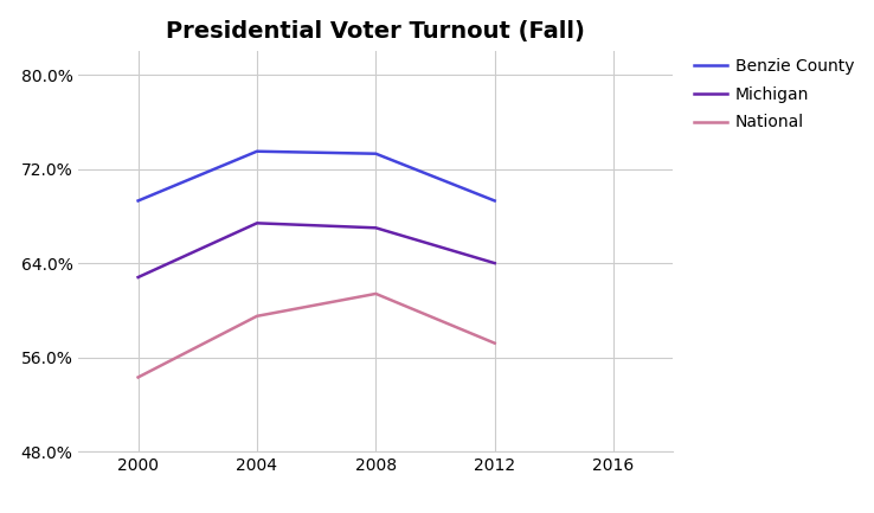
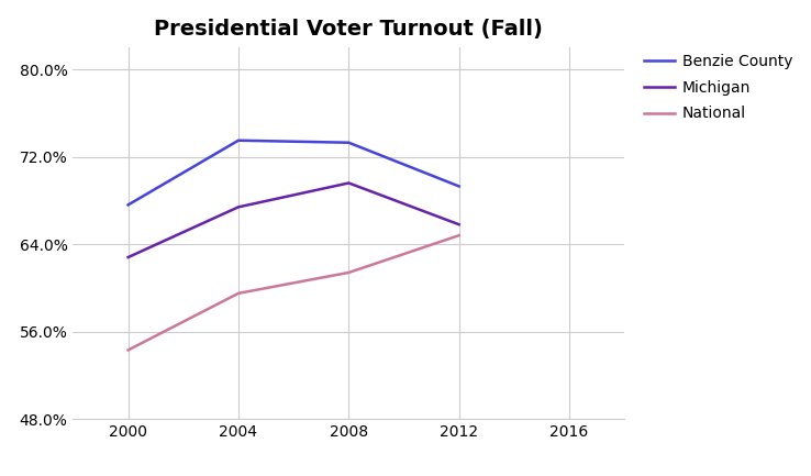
Benzie County/2000: 69.3% -> 67.6%
Michigan/2008: 67.0% -> 69.6%
Michigan/2012: 64.0% -> 65.8%
National/2012: 57.2% -> 64.8%
